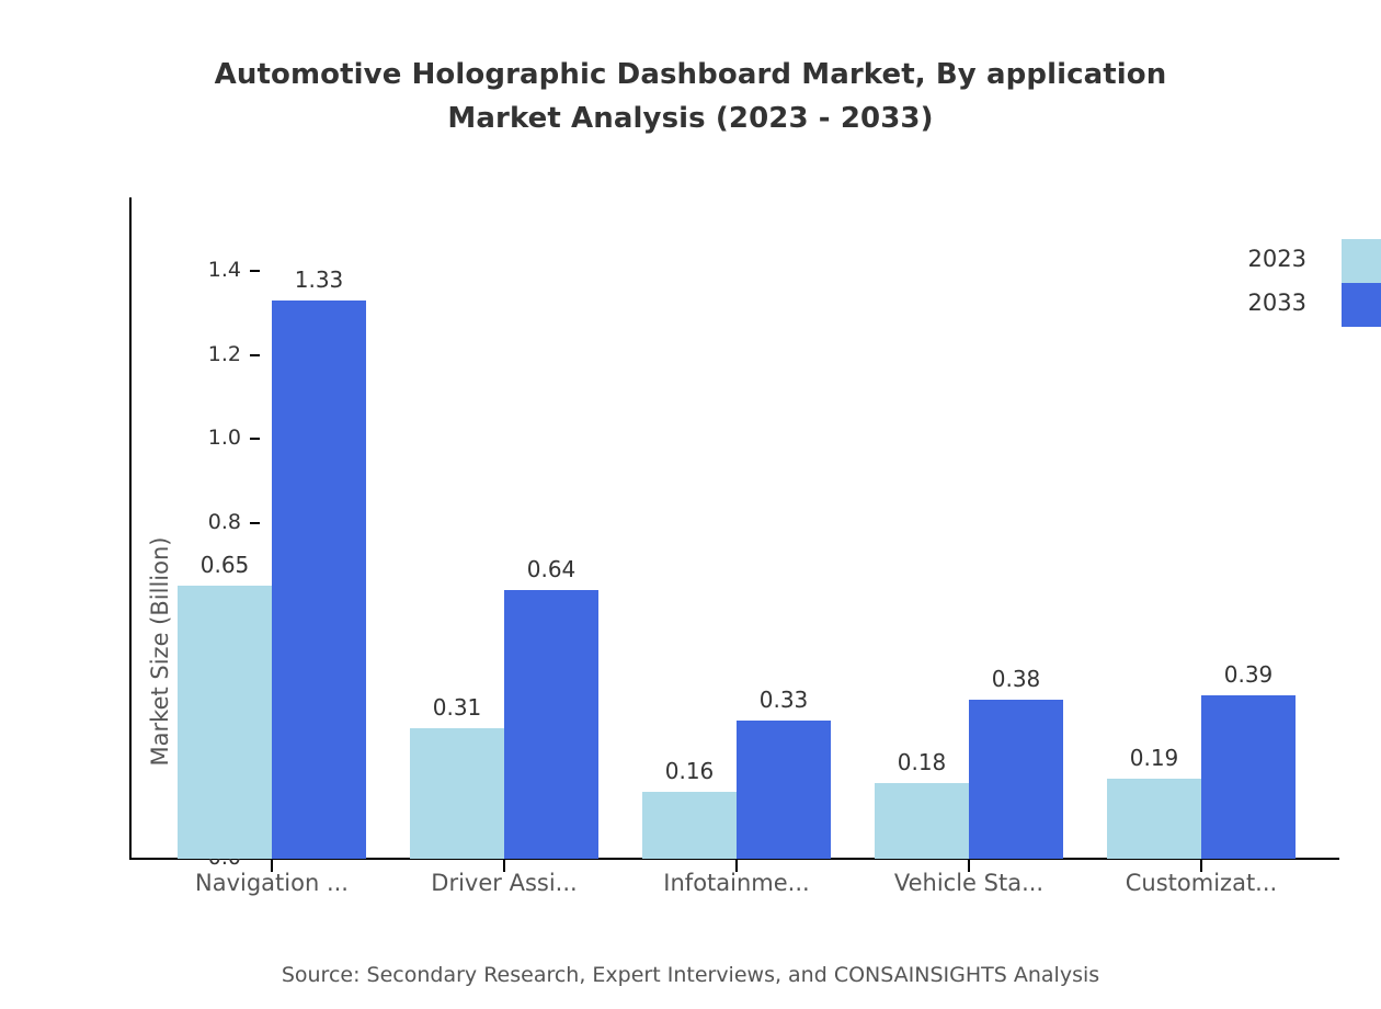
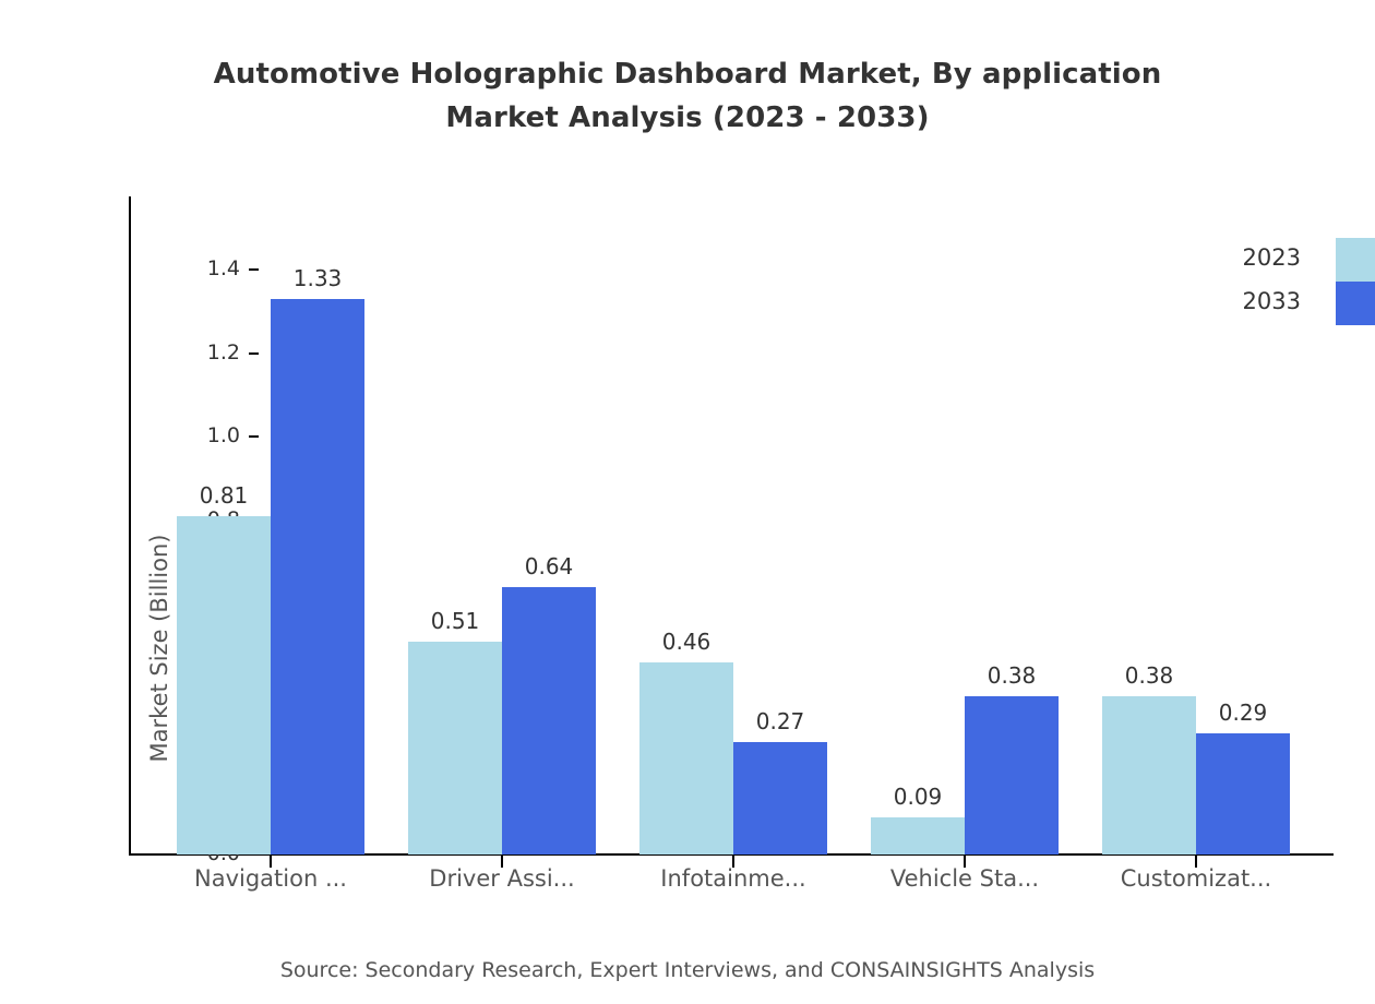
2023/Navigation ...: 0.65 -> 0.81
2023/Driver Assi...: 0.31 -> 0.51
2023/Infotainme...: 0.16 -> 0.46
2033/Infotainme...: 0.33 -> 0.27
2023/Vehicle Sta...: 0.18 -> 0.09
2023/Customizat...: 0.19 -> 0.38
2033/Customizat...: 0.39 -> 0.29
